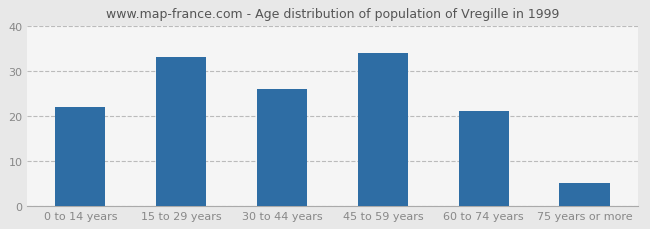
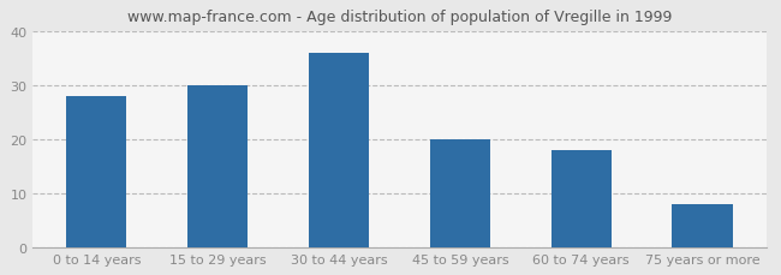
0 to 14 years: 22 -> 28
15 to 29 years: 33 -> 30
30 to 44 years: 26 -> 36
45 to 59 years: 34 -> 20
60 to 74 years: 21 -> 18
75 years or more: 5 -> 8
